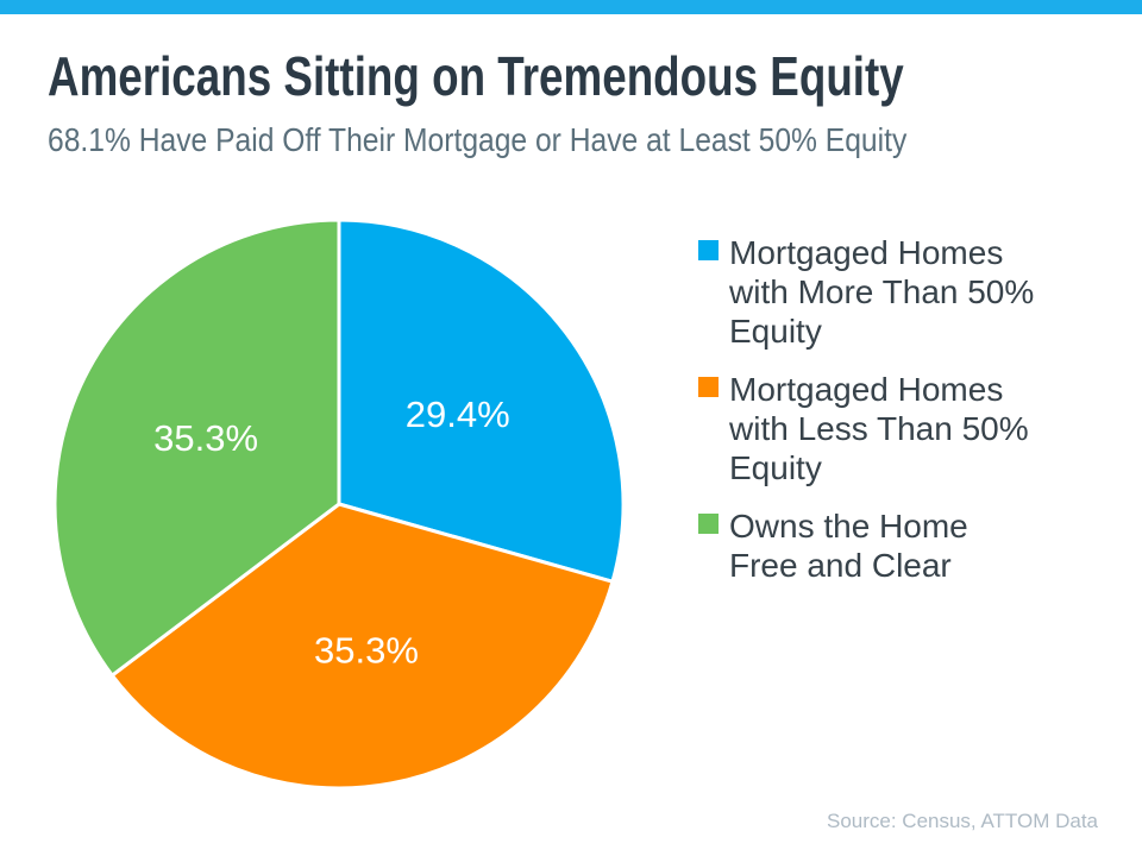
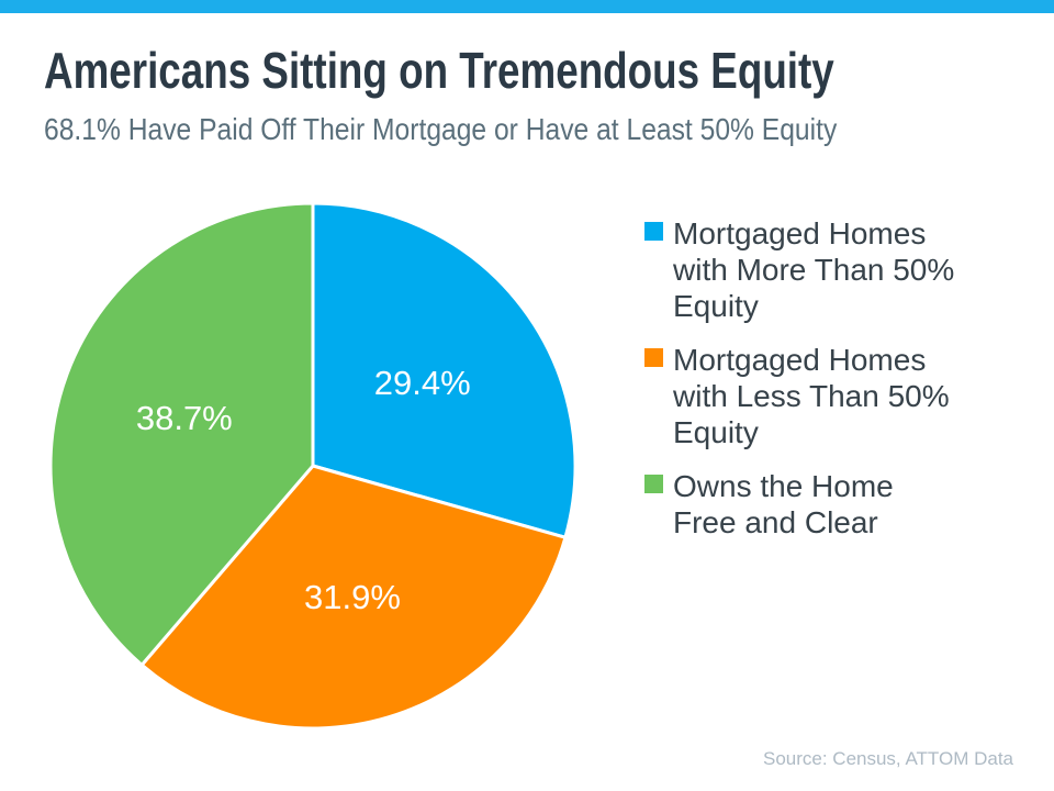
Mortgaged Homes with Less Than 50% Equity: 35.3% -> 31.9%
Owns the Home Free and Clear: 35.3% -> 38.7%
